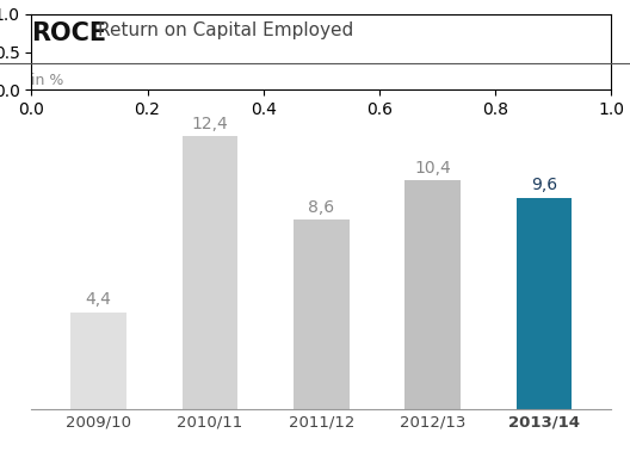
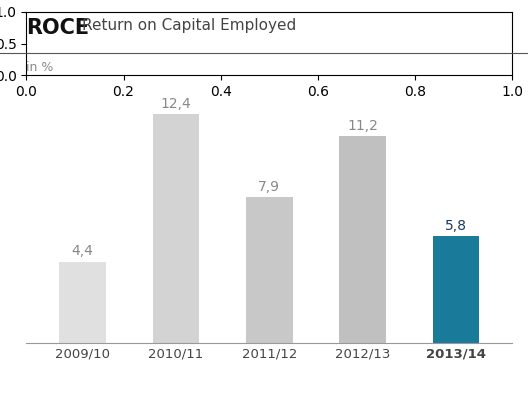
2011/12: 8,6 -> 7,9
2012/13: 10,4 -> 11,2
2013/14: 9,6 -> 5,8
